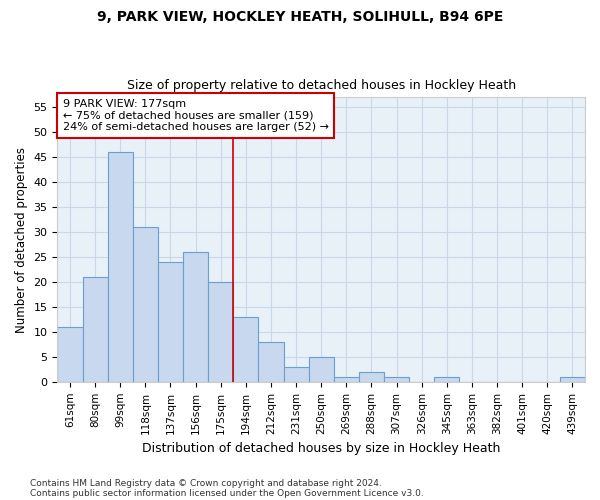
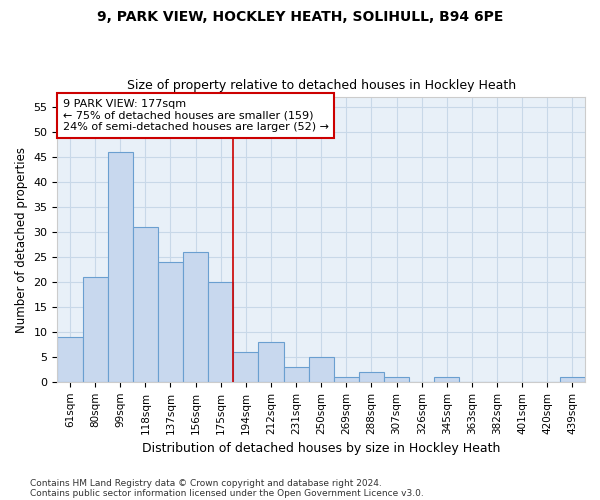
61sqm: 11 -> 9
194sqm: 13 -> 6
